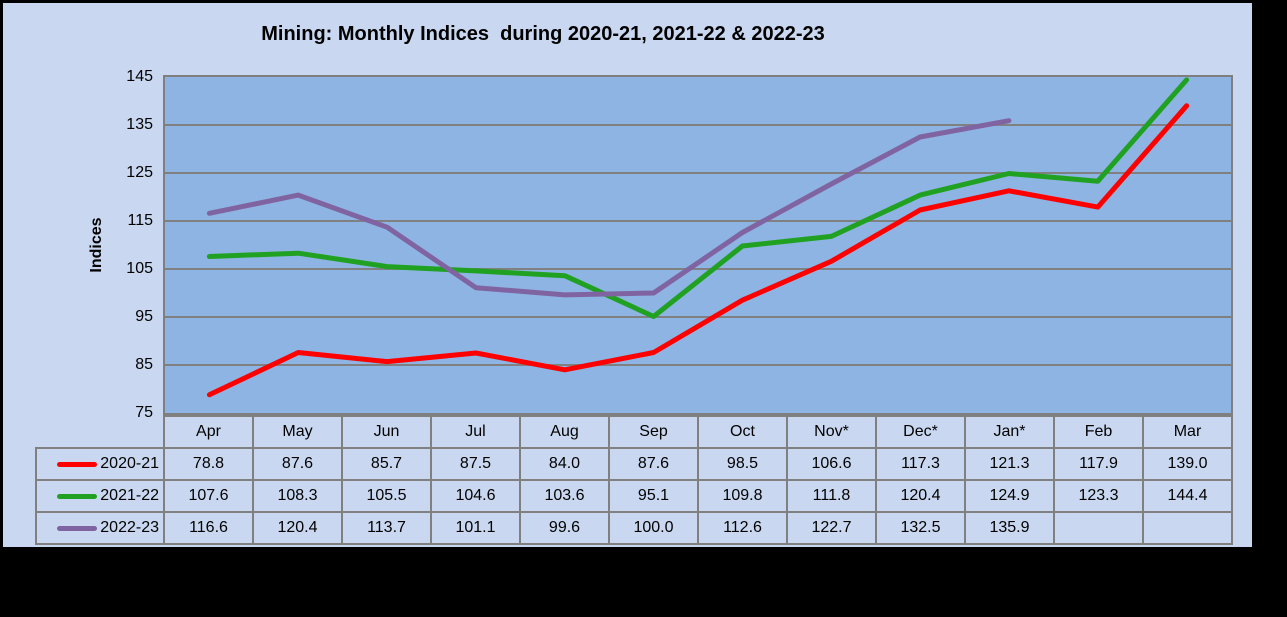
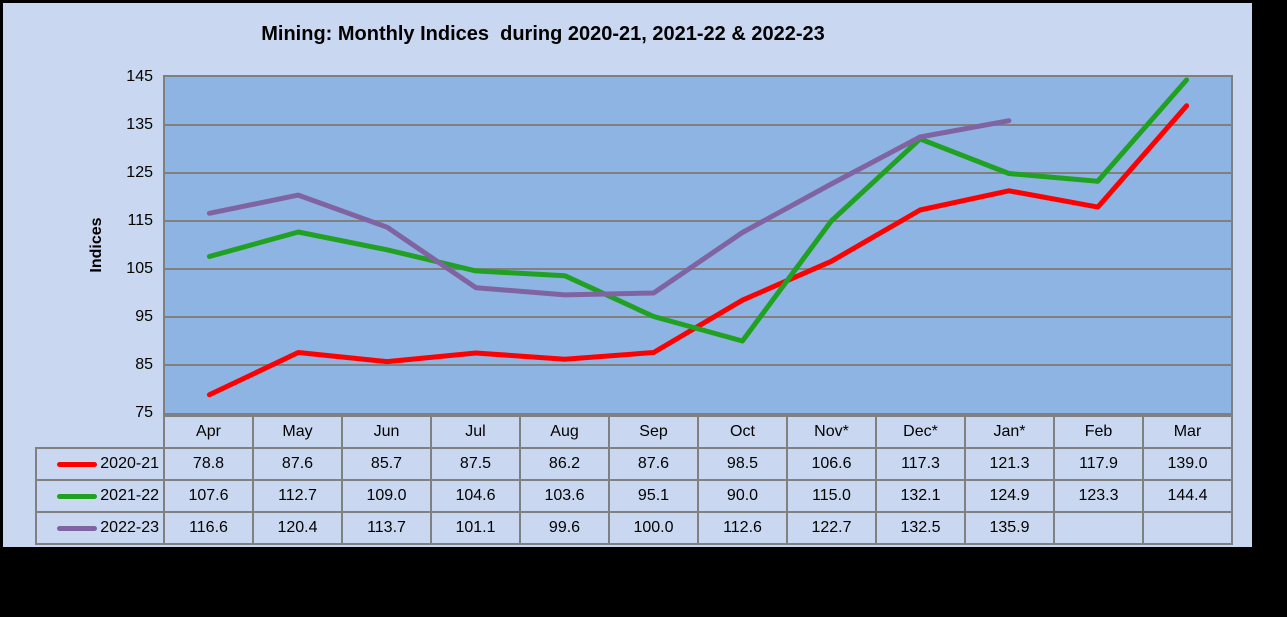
2021-22/May: 108.3 -> 112.7
2021-22/Jun: 105.5 -> 109.0
2020-21/Aug: 84.0 -> 86.2
2021-22/Oct: 109.8 -> 90.0
2021-22/Nov*: 111.8 -> 115.0
2021-22/Dec*: 120.4 -> 132.1
